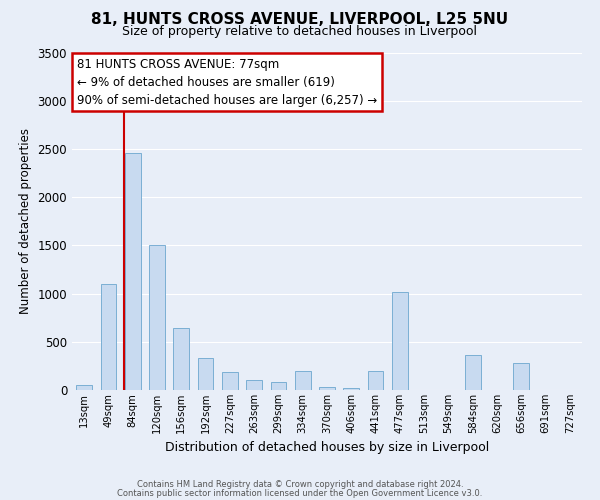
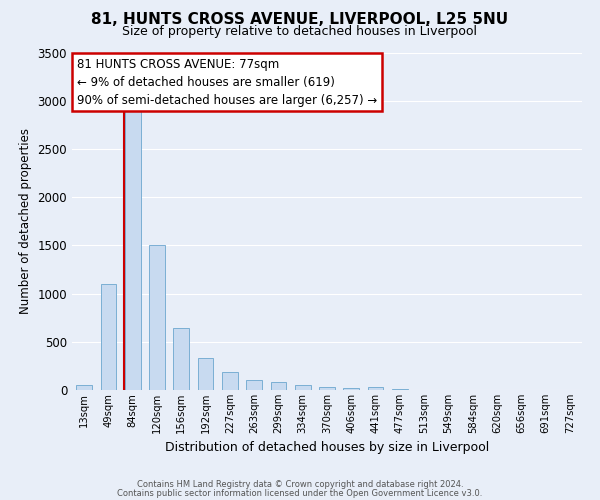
84sqm: 2460 -> 2900
334sqm: 200 -> 50
441sqm: 200 -> 30
477sqm: 1020 -> 10
584sqm: 360 -> 0
656sqm: 280 -> 0
